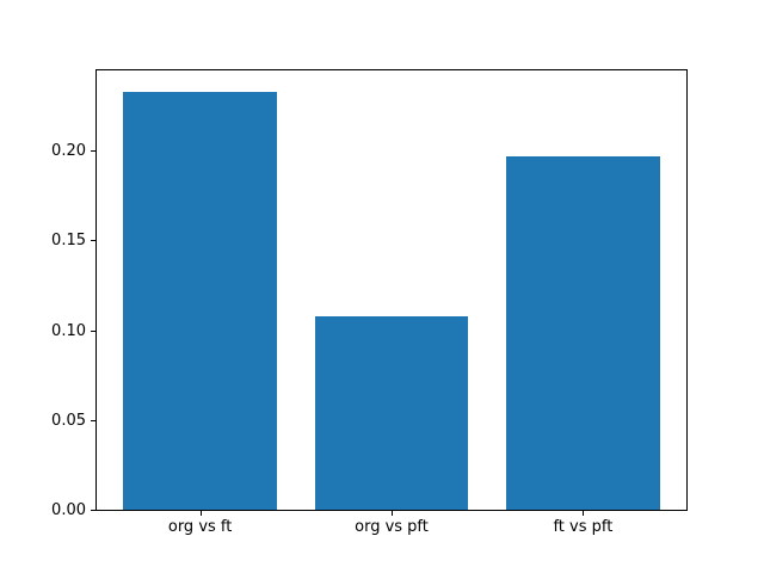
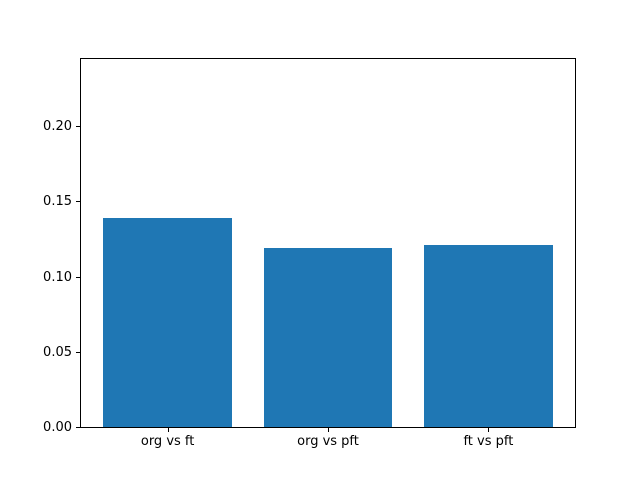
org vs ft: 0.233 -> 0.139
org vs pft: 0.108 -> 0.119
ft vs pft: 0.197 -> 0.121
